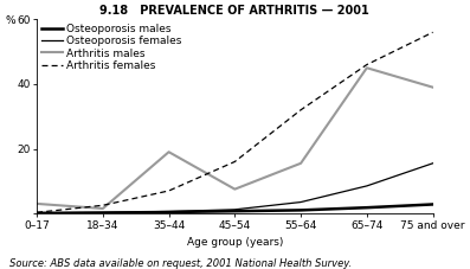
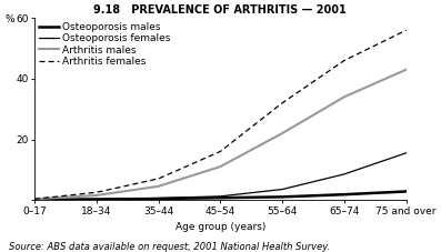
Arthritis males/0–17: 3.0 -> 0.3
Arthritis males/35–44: 19.0 -> 4.5
Arthritis males/45–54: 7.5 -> 11.0
Arthritis males/55–64: 15.5 -> 22.0
Arthritis males/65–74: 45.0 -> 34.0
Arthritis males/75 and over: 39.0 -> 43.0
